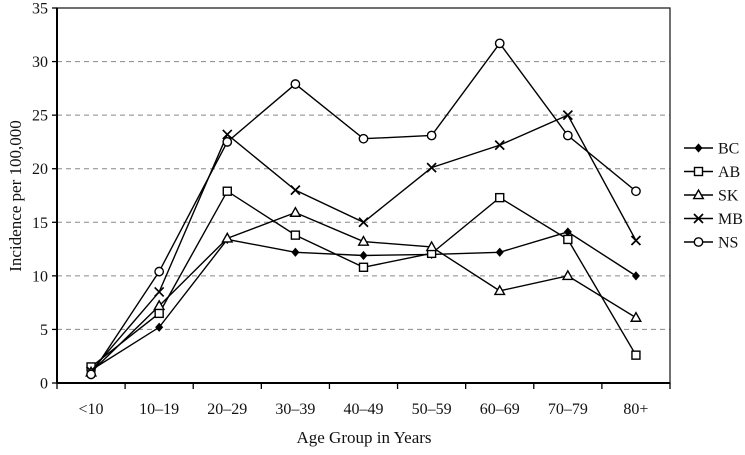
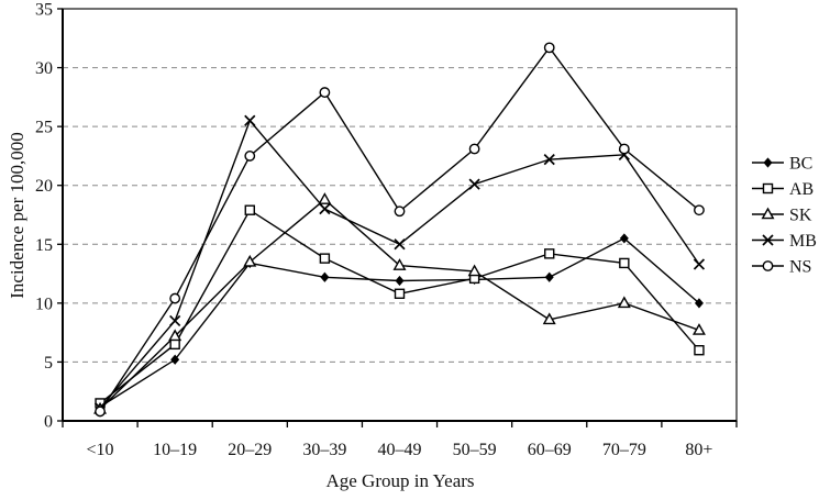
MB/20–29: 23.2 -> 25.5
SK/30–39: 15.9 -> 18.8
NS/40–49: 22.8 -> 17.8
AB/60–69: 17.3 -> 14.2
BC/70–79: 14.1 -> 15.5
MB/70–79: 25.0 -> 22.6
AB/80+: 2.6 -> 6.0
SK/80+: 6.1 -> 7.7
